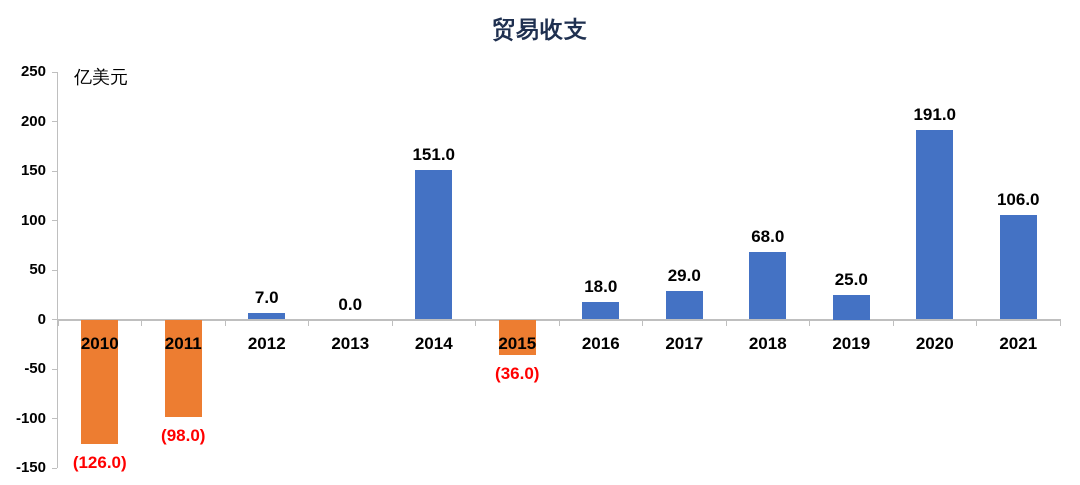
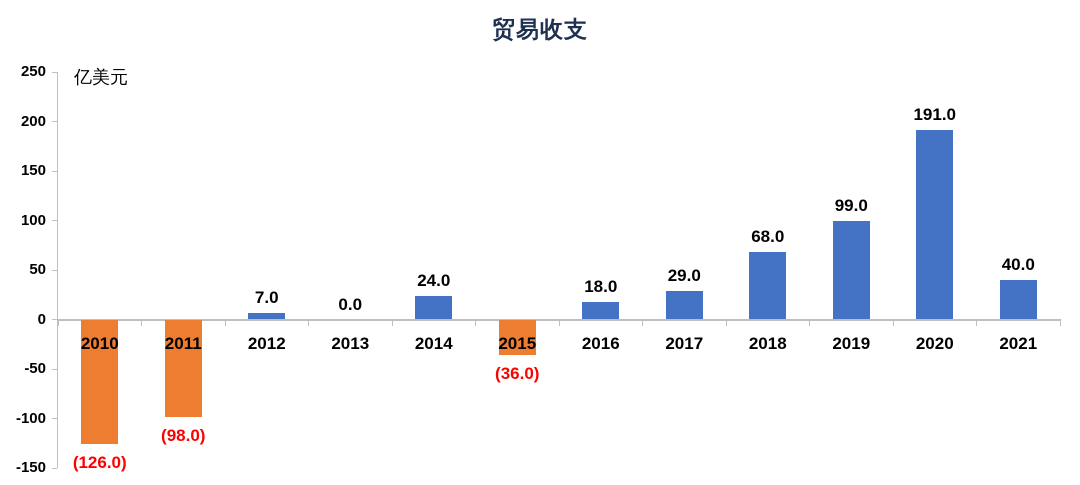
2014: 151.0 -> 24.0
2019: 25.0 -> 99.0
2021: 106.0 -> 40.0
